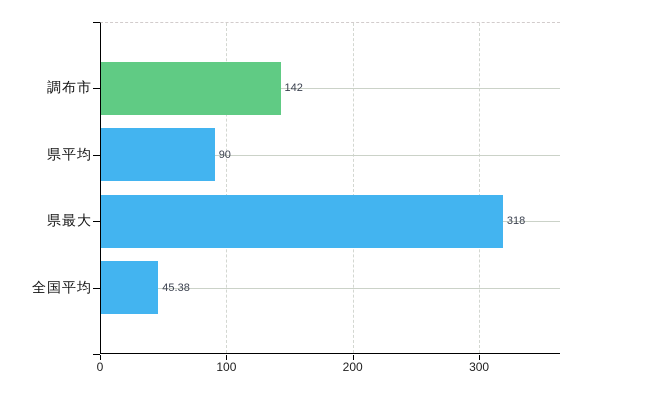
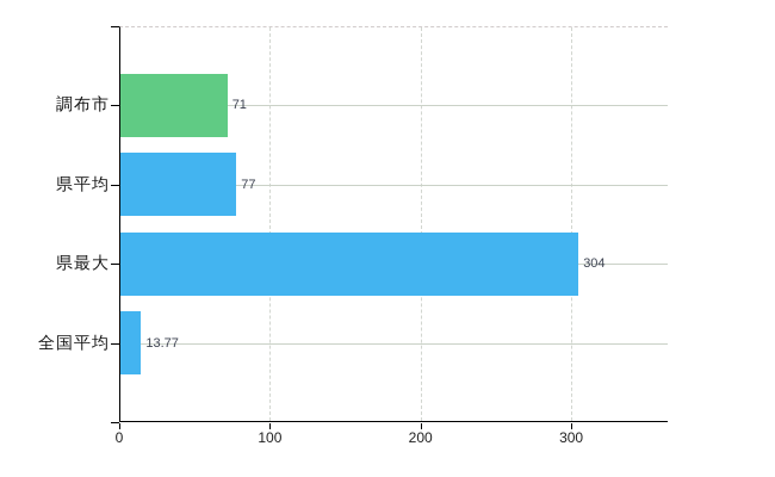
調布市: 142 -> 71
県平均: 90 -> 77
県最大: 318 -> 304
全国平均: 45.38 -> 13.77
